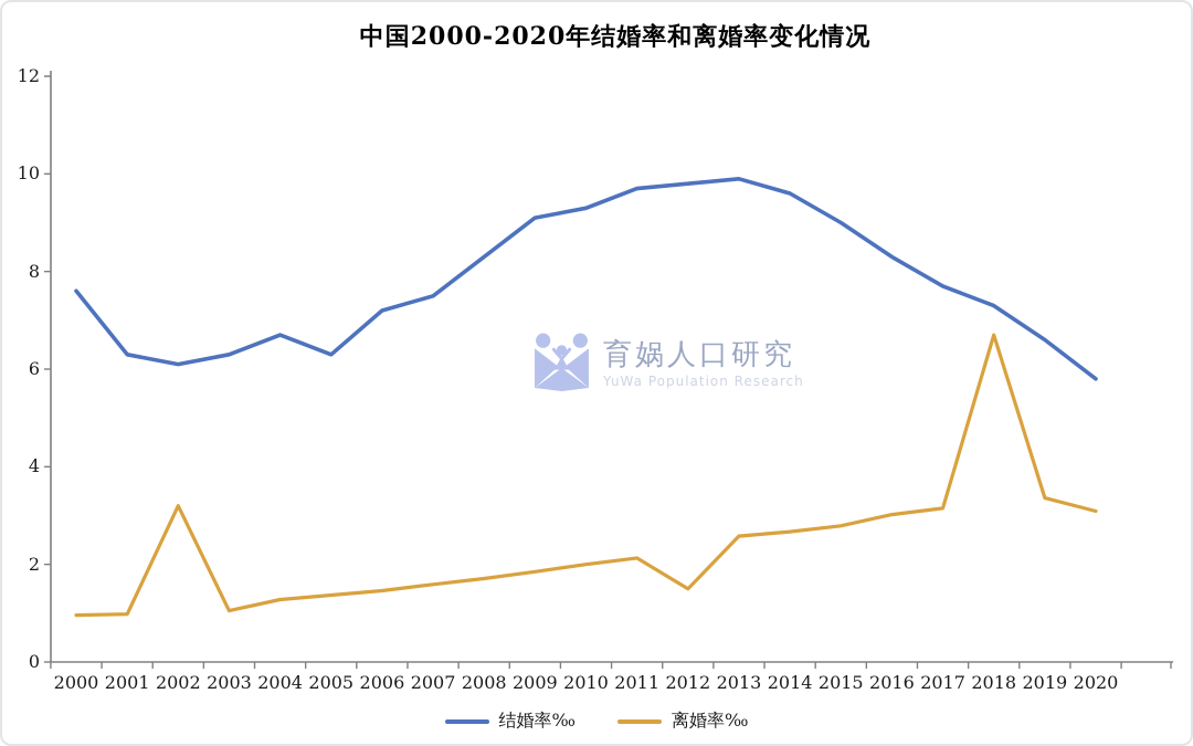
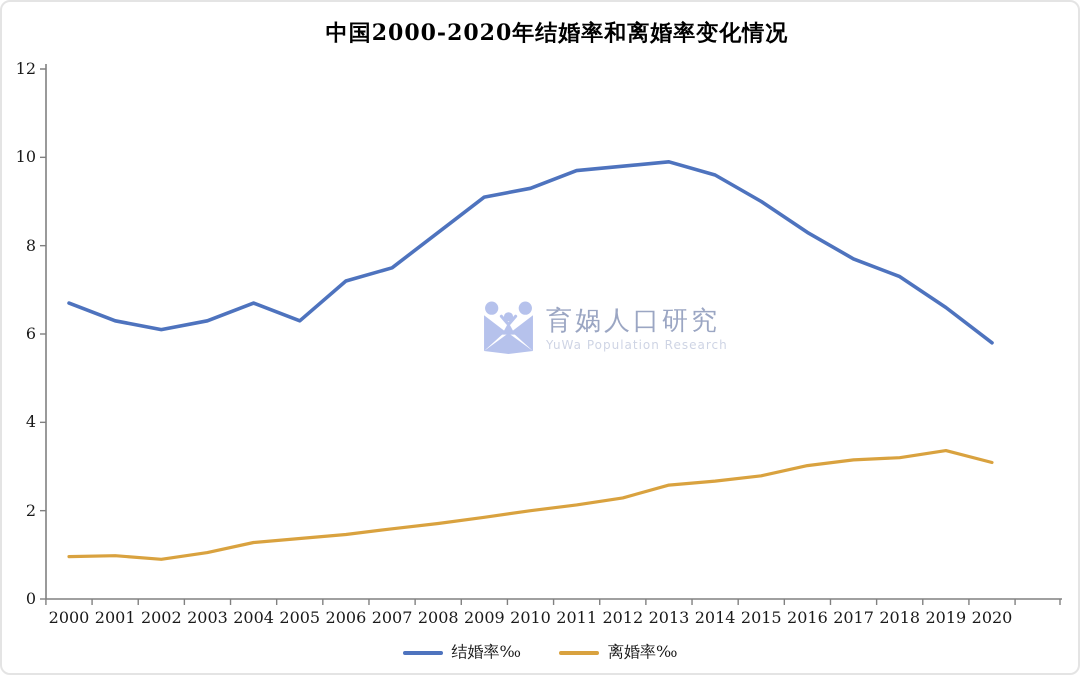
结婚率‰/2000: 7.6 -> 6.7
离婚率‰/2002: 3.2 -> 0.9
离婚率‰/2012: 1.5 -> 2.3
离婚率‰/2018: 6.7 -> 3.2
